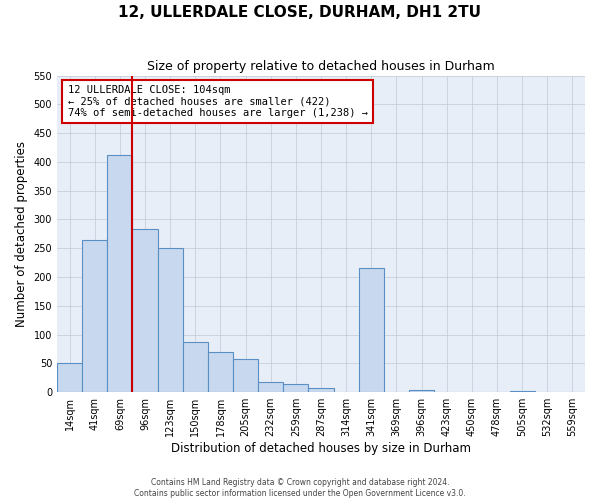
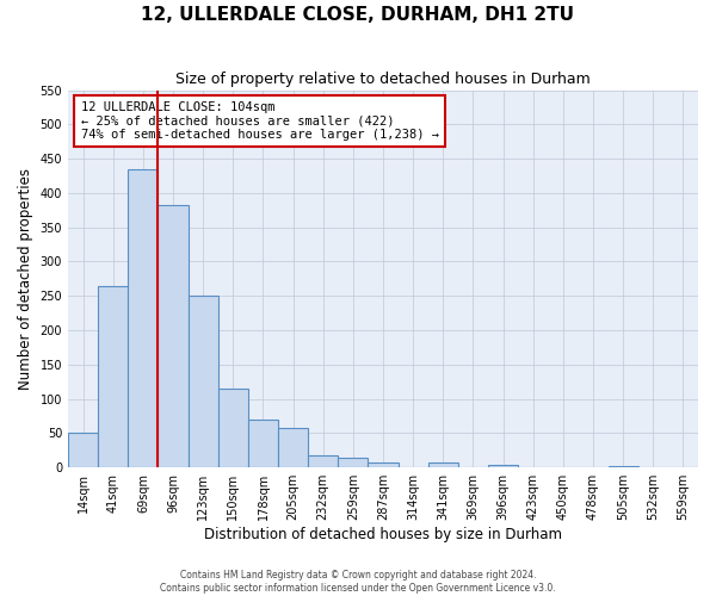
69sqm: 412 -> 435
96sqm: 284 -> 382
150sqm: 88 -> 115
341sqm: 216 -> 7
